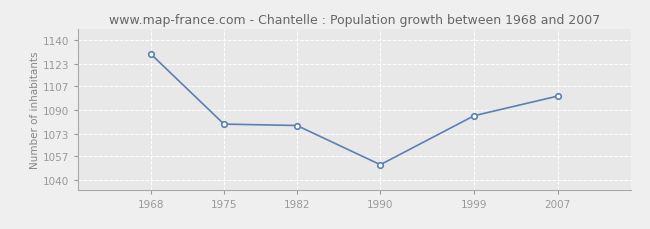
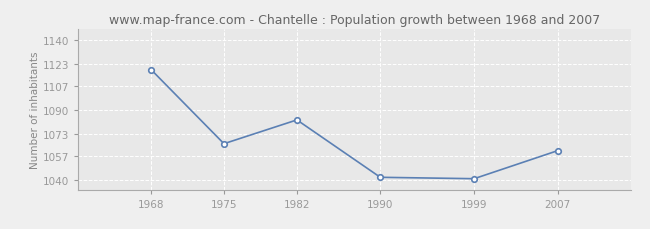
1968: 1130 -> 1119
1975: 1080 -> 1066
1982: 1079 -> 1083
1990: 1051 -> 1042
1999: 1086 -> 1041
2007: 1100 -> 1061
